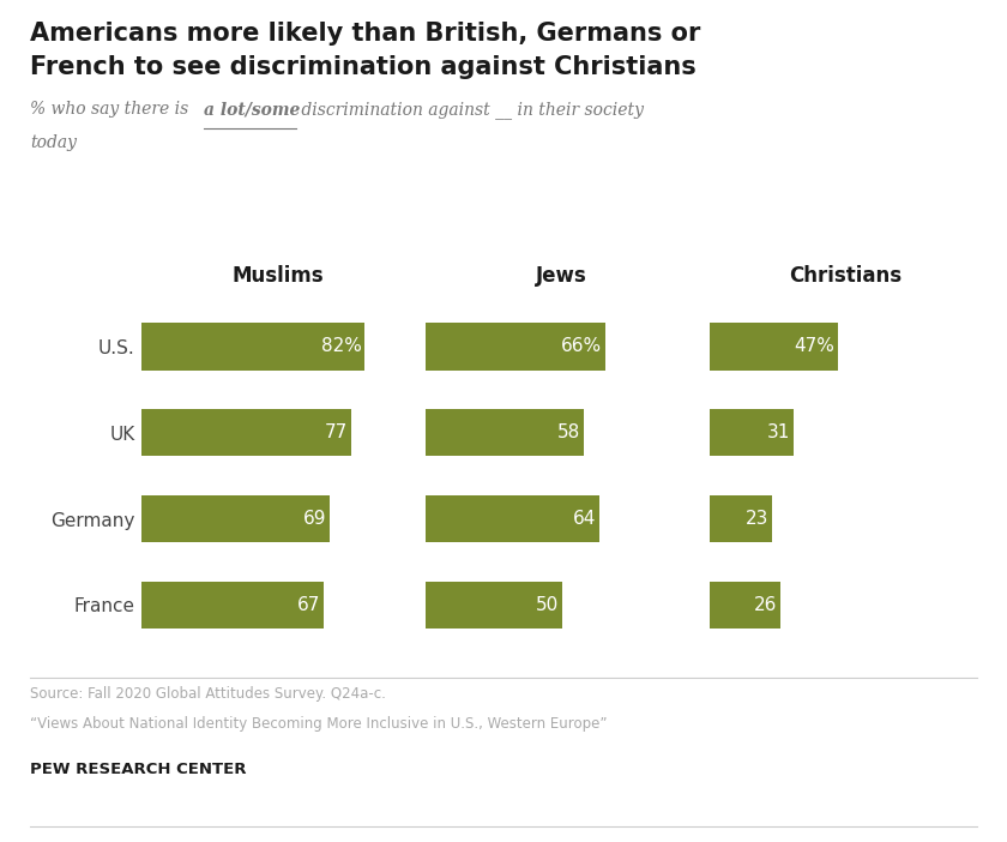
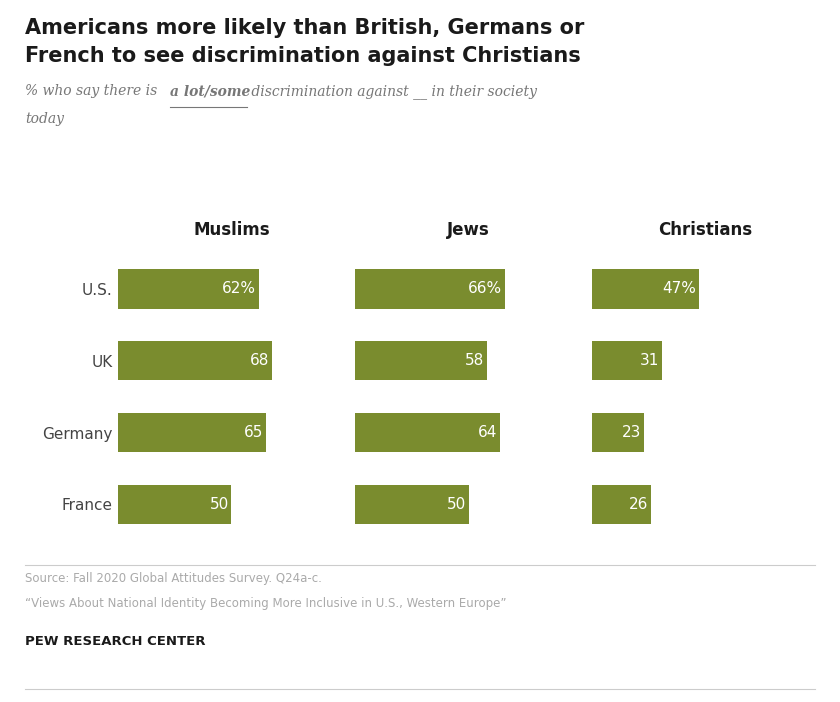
Muslims/U.S.: 82% -> 62%
Muslims/UK: 77 -> 68
Muslims/Germany: 69 -> 65
Muslims/France: 67 -> 50
